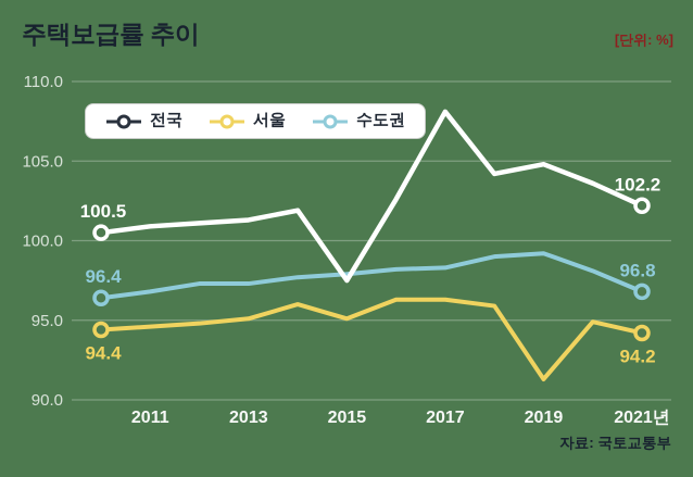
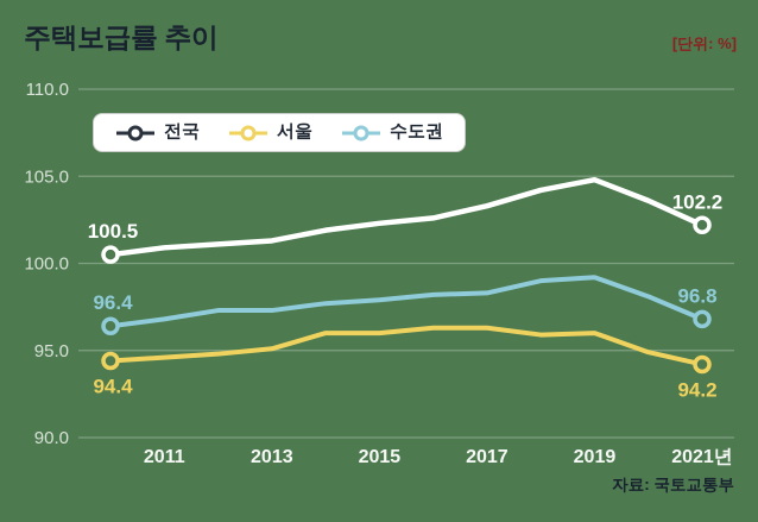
전국/2015: 97.5 -> 102.3
서울/2015: 95.1 -> 96.0
전국/2017: 108.1 -> 103.3
서울/2019: 91.3 -> 96.0
